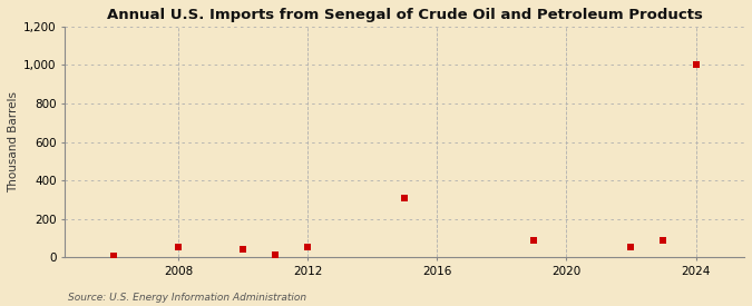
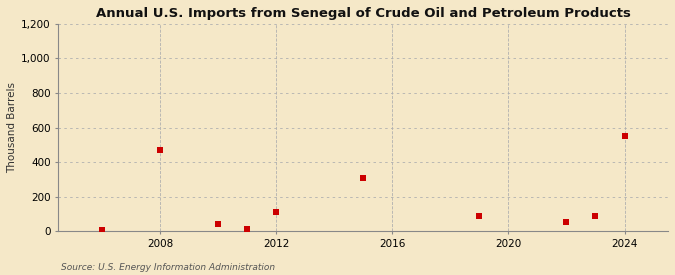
2008: 60 -> 470
2012: 60 -> 110
2024: 1,000 -> 550
